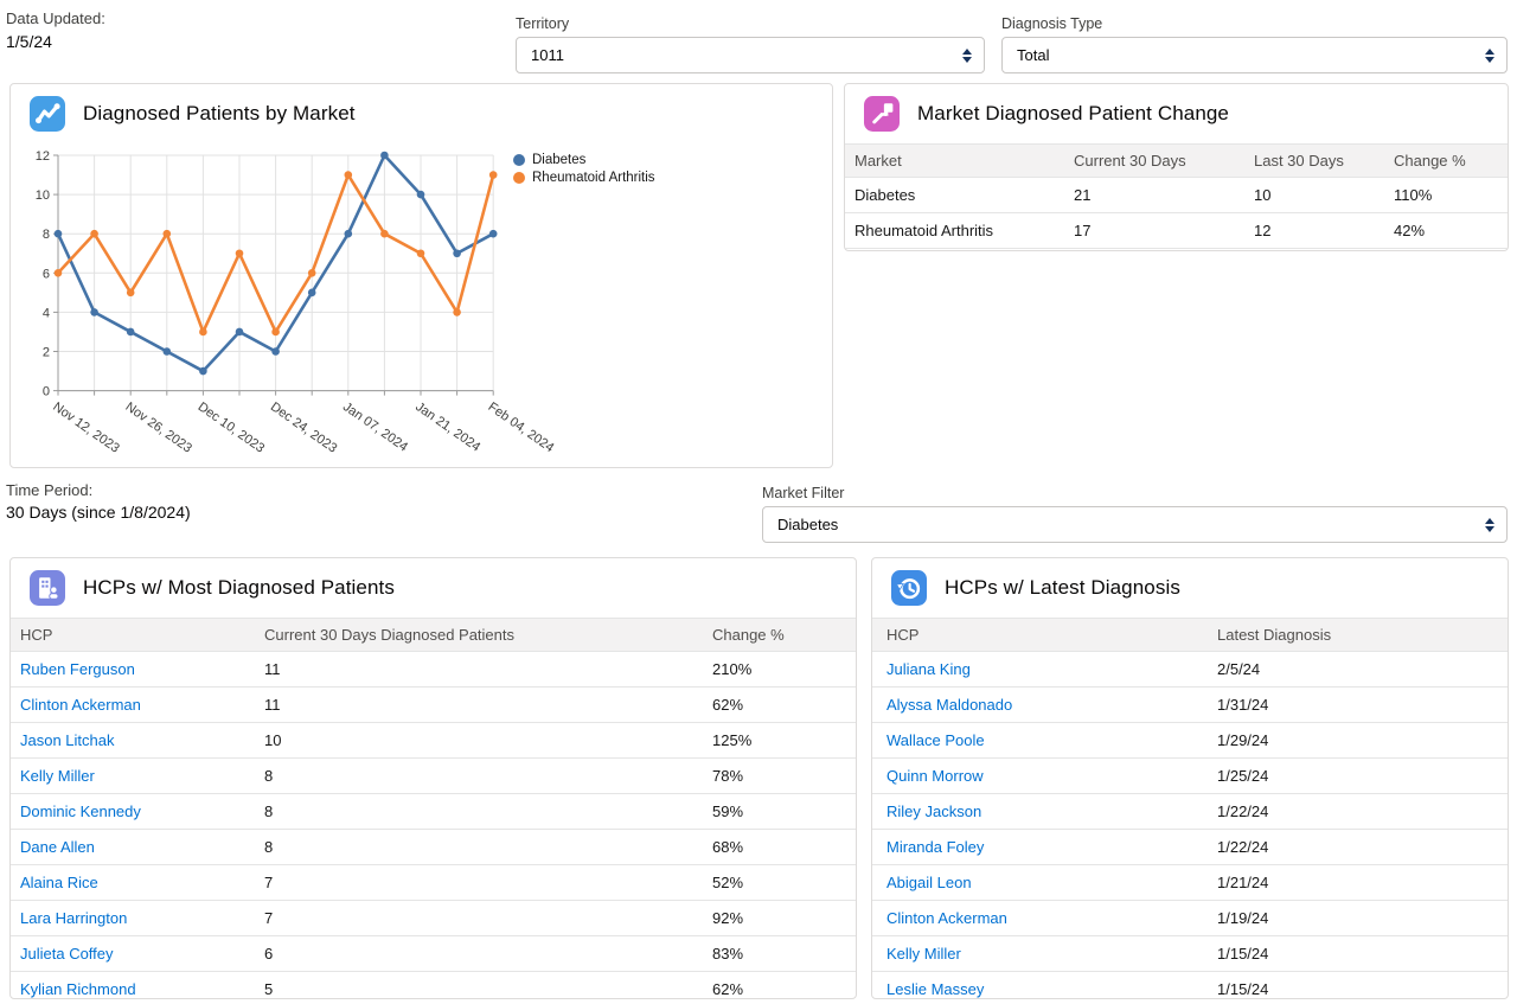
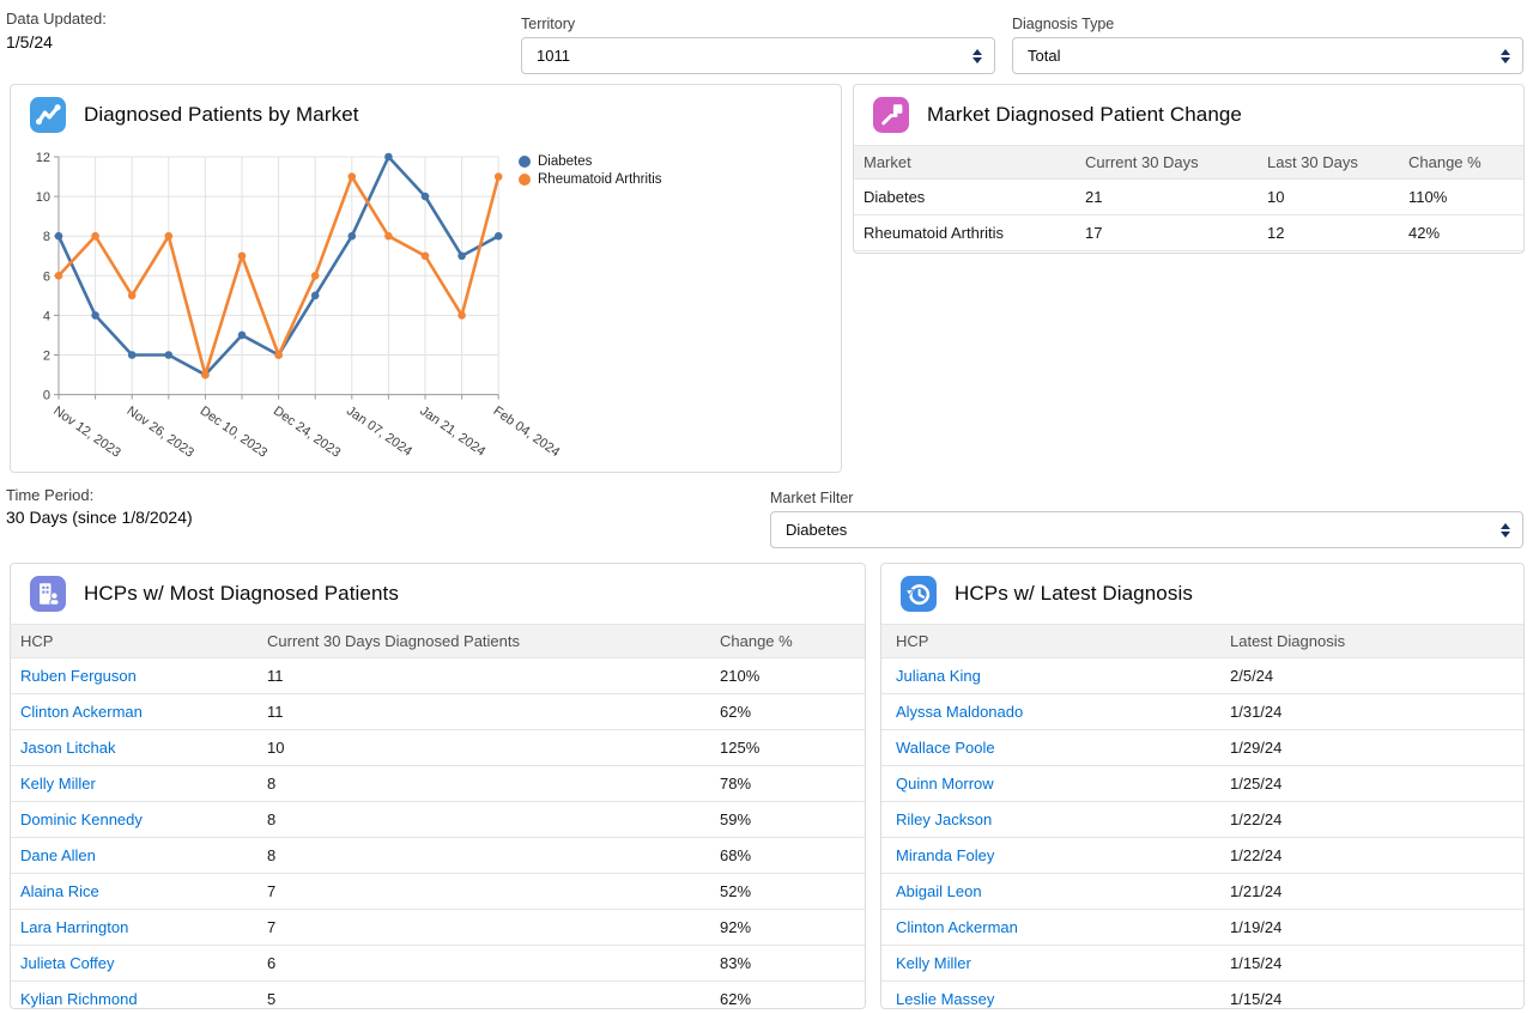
Diabetes/Nov 26, 2023: 3 -> 2
Rheumatoid Arthritis/Dec 10, 2023: 3 -> 1
Rheumatoid Arthritis/Dec 24, 2023: 3 -> 2
